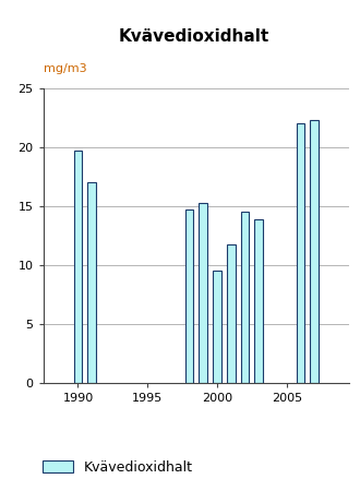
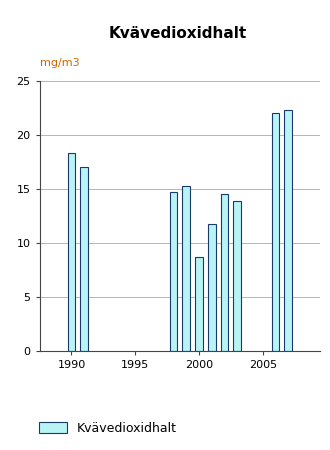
1990: 19.7 -> 18.3
2000: 9.5 -> 8.7
